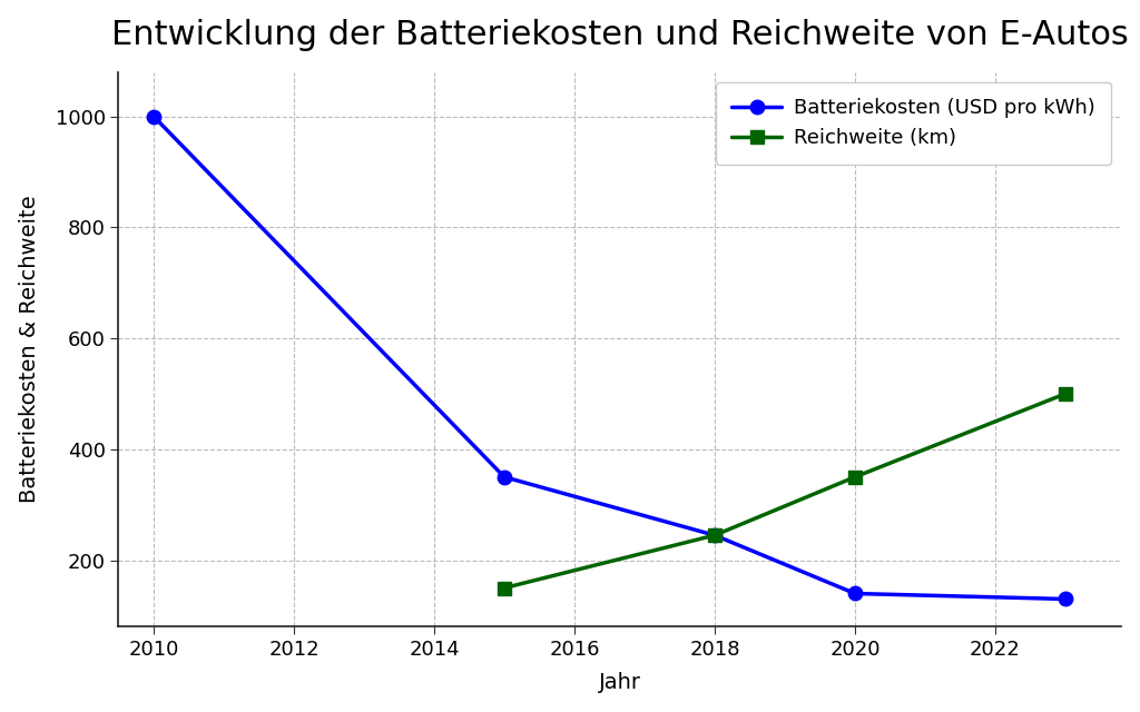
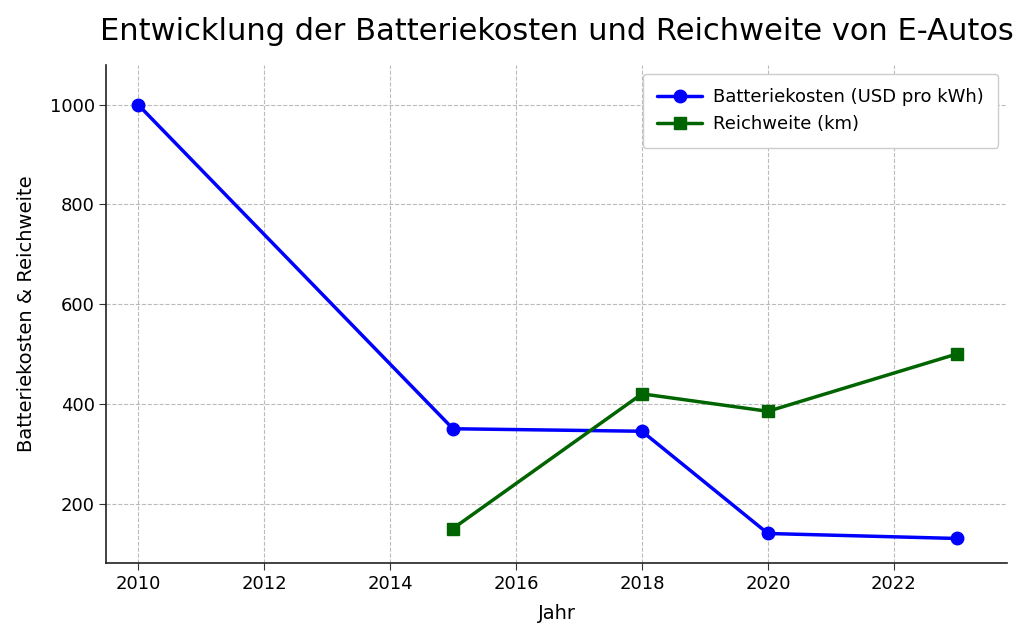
Batteriekosten (USD pro kWh)/2018: 245 -> 345
Reichweite (km)/2018: 245 -> 420
Reichweite (km)/2020: 350 -> 385
